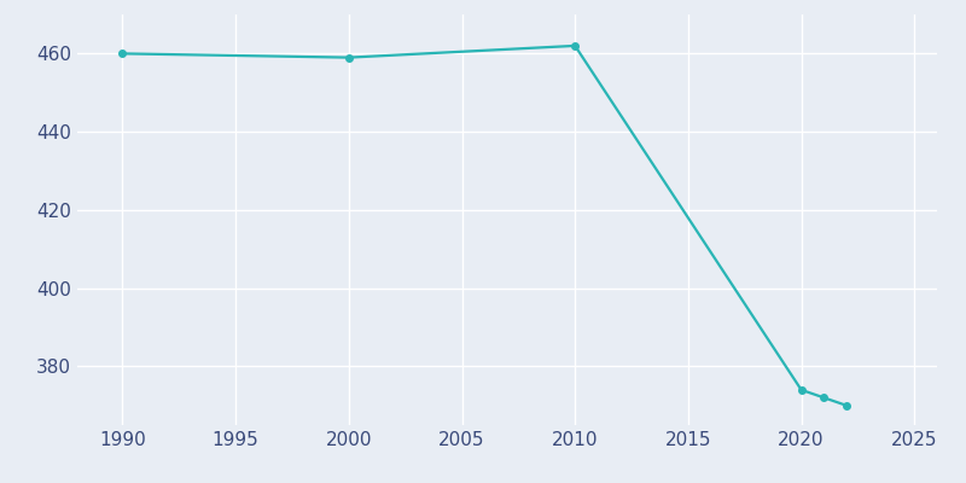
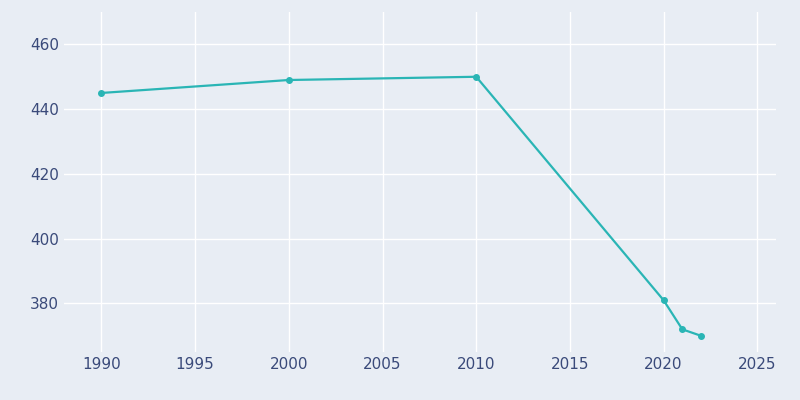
1990: 460 -> 445
2000: 459 -> 449
2010: 462 -> 450
2020: 374 -> 381
